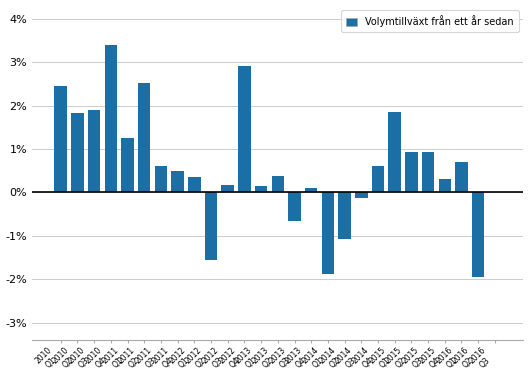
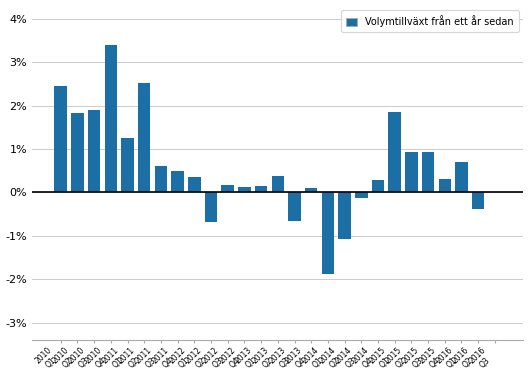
2012 Q2: -1.55% -> -0.67%
2012 Q4: 2.90% -> 0.12%
2014 Q4: 0.60% -> 0.28%
2016 Q2: -1.95% -> -0.38%
